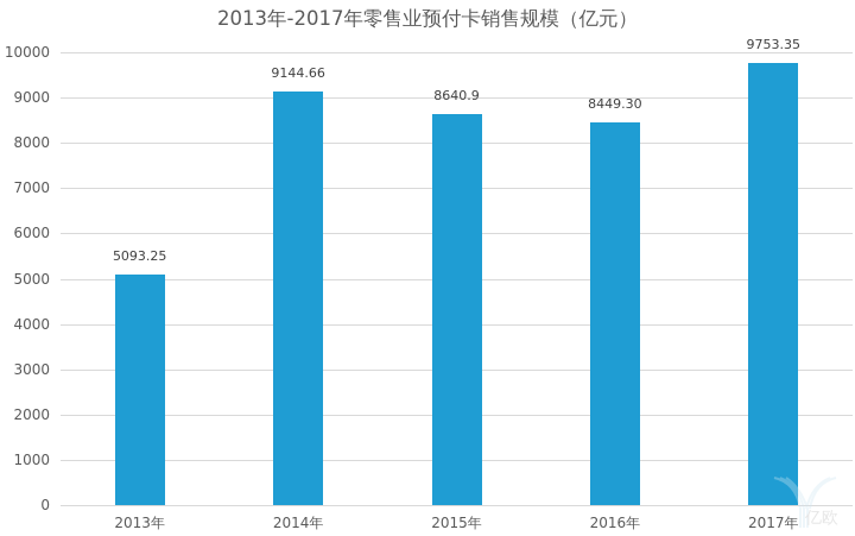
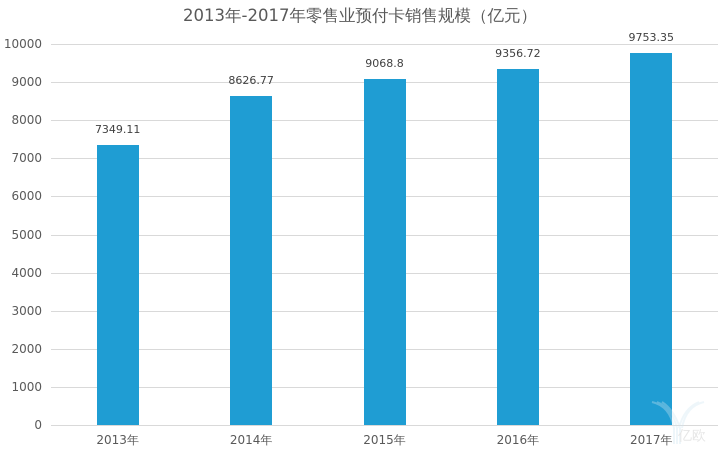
2013年: 5093.25 -> 7349.11
2014年: 9144.66 -> 8626.77
2015年: 8640.9 -> 9068.8
2016年: 8449.30 -> 9356.72
